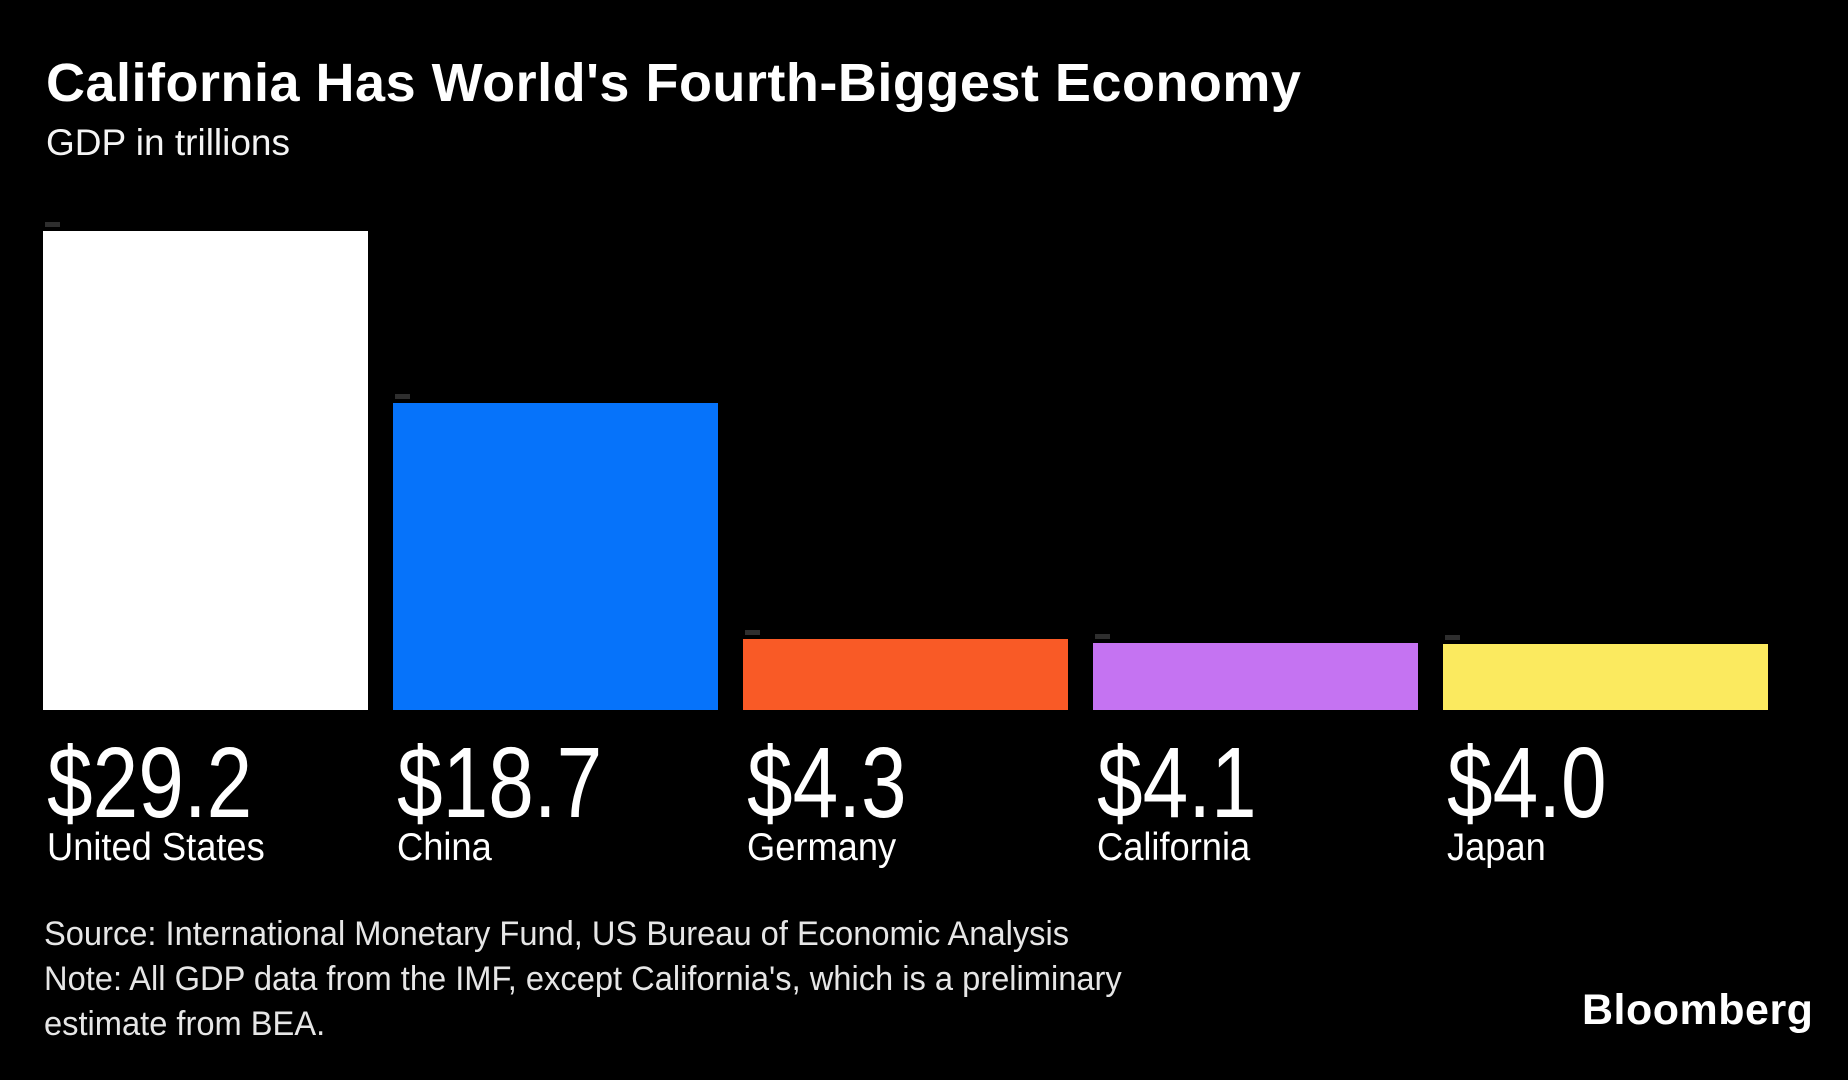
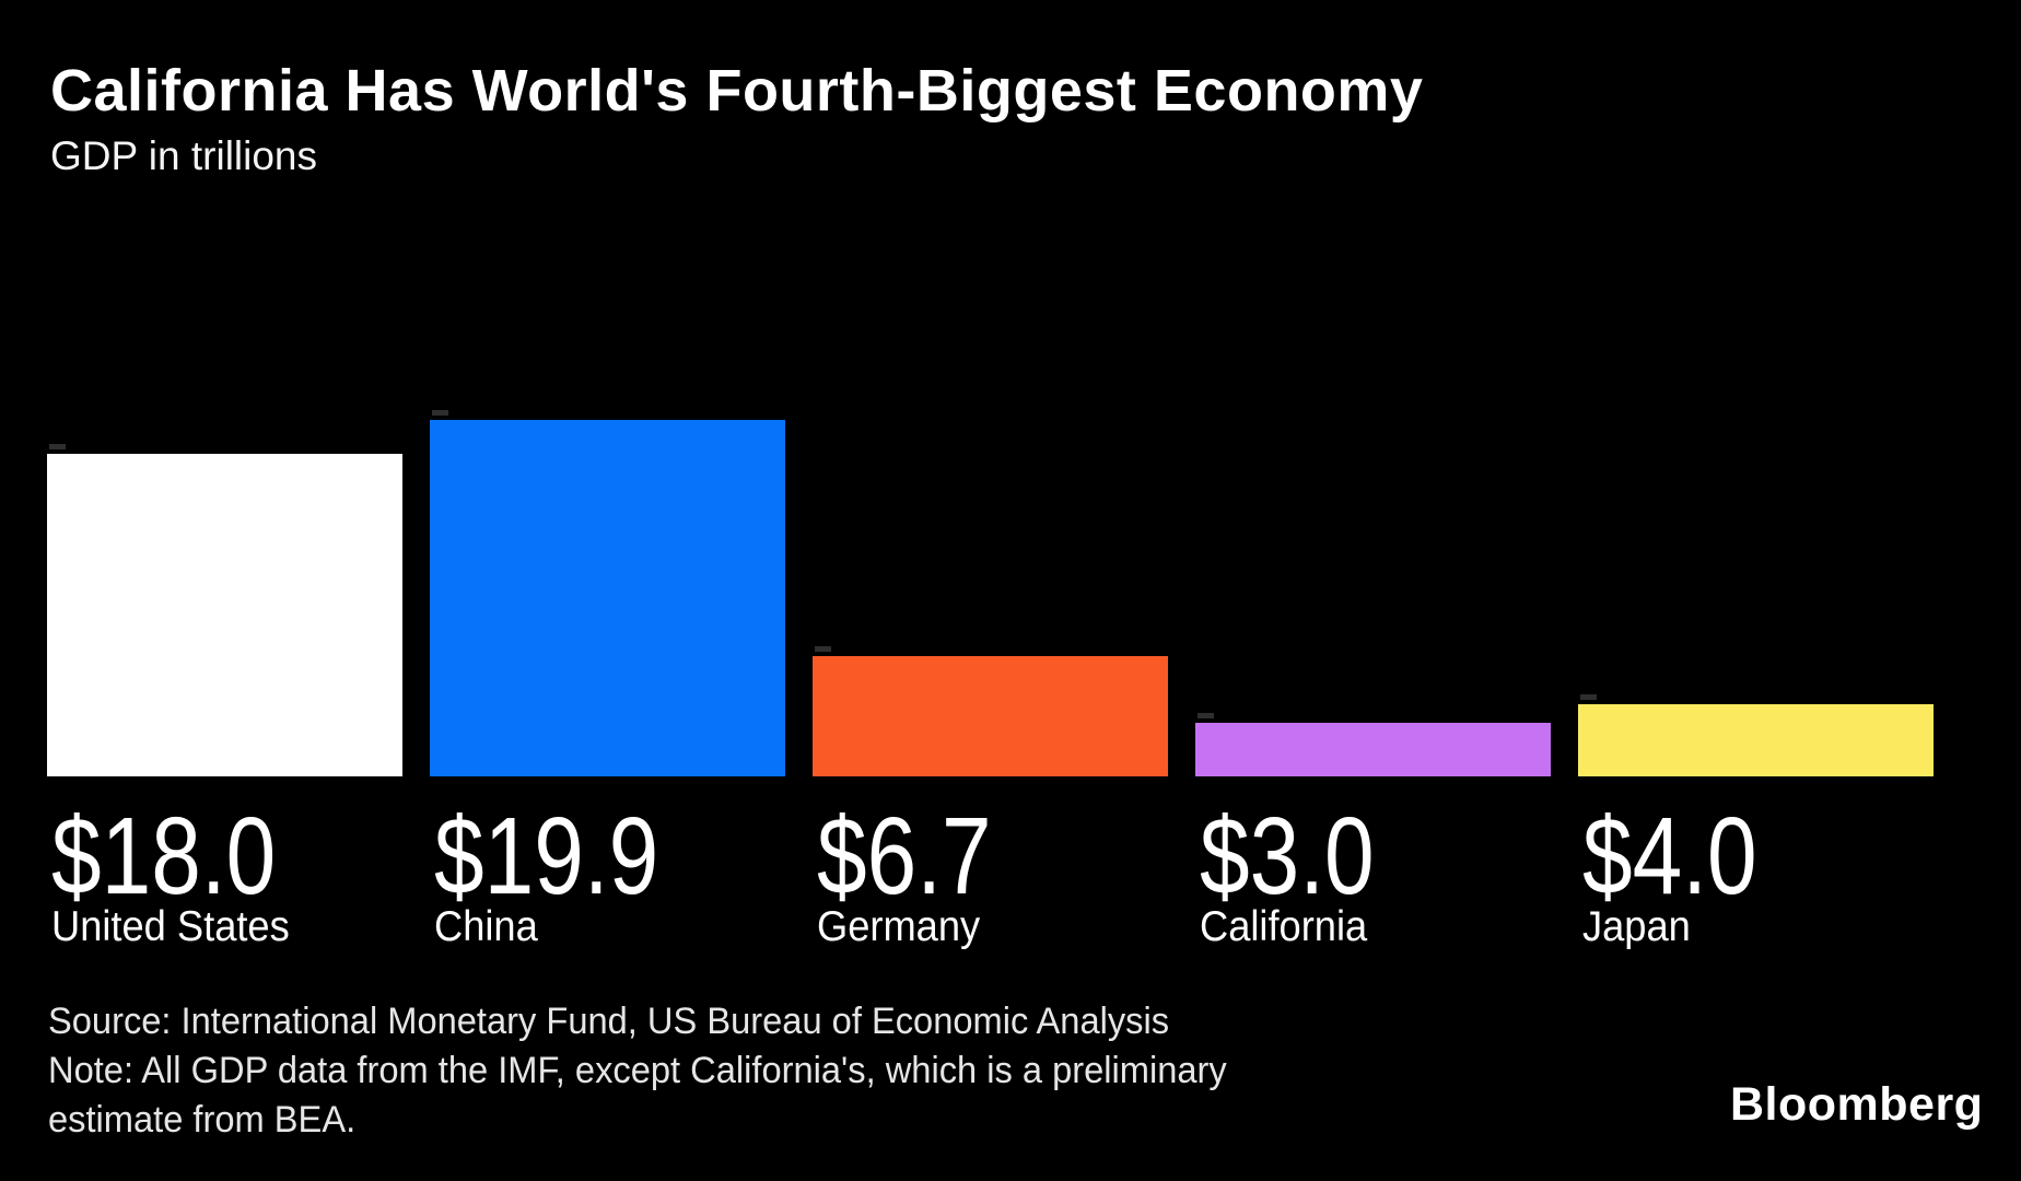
United States: $29.2 -> $18.0
China: $18.7 -> $19.9
Germany: $4.3 -> $6.7
California: $4.1 -> $3.0
